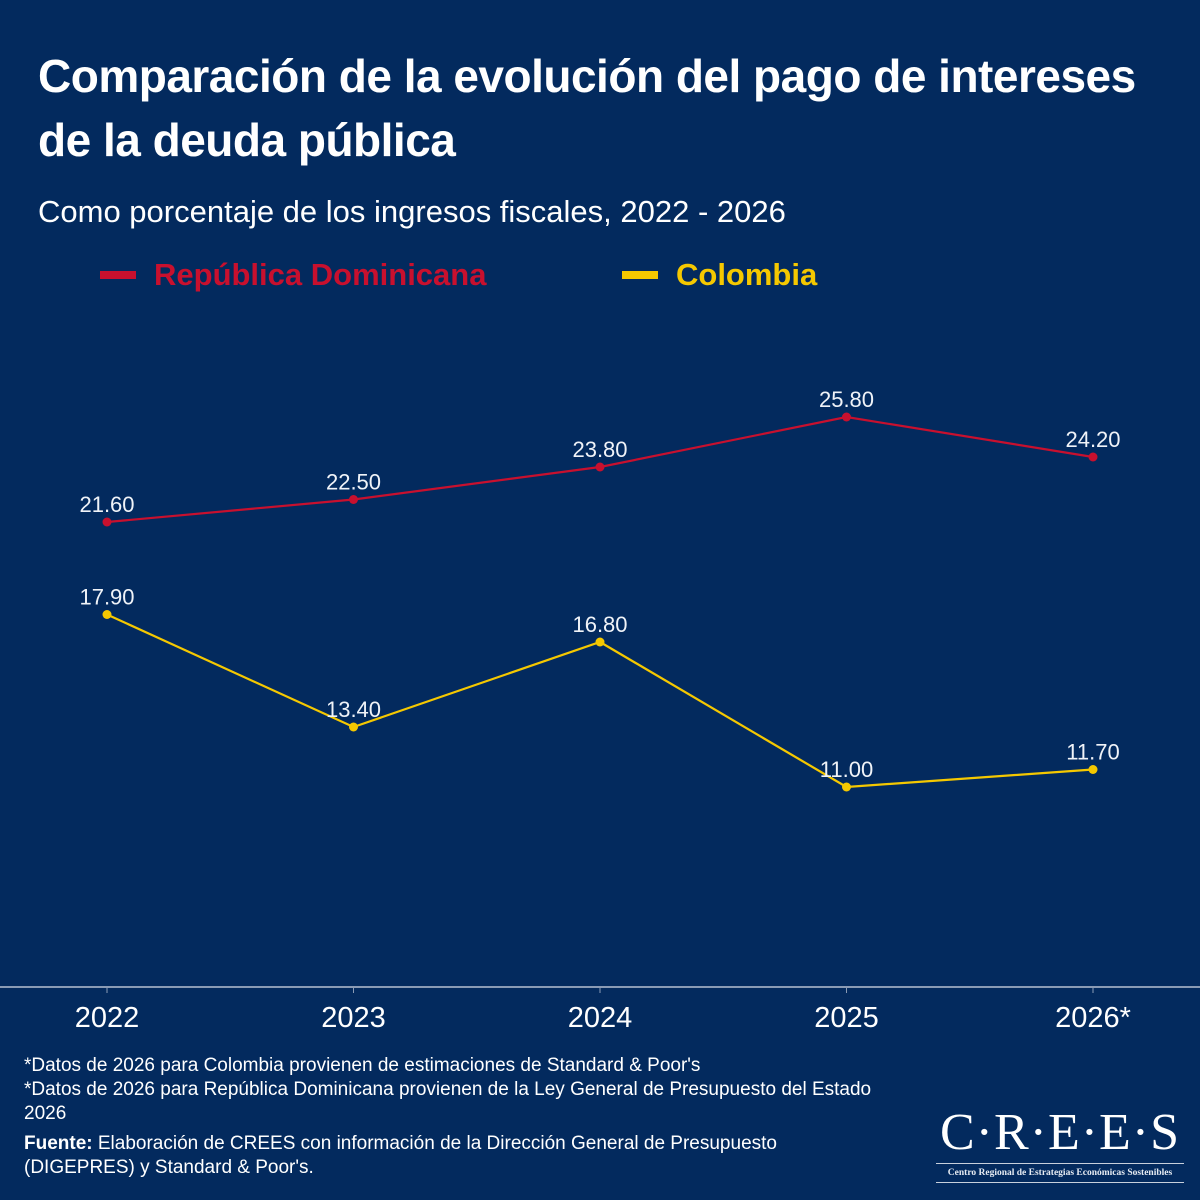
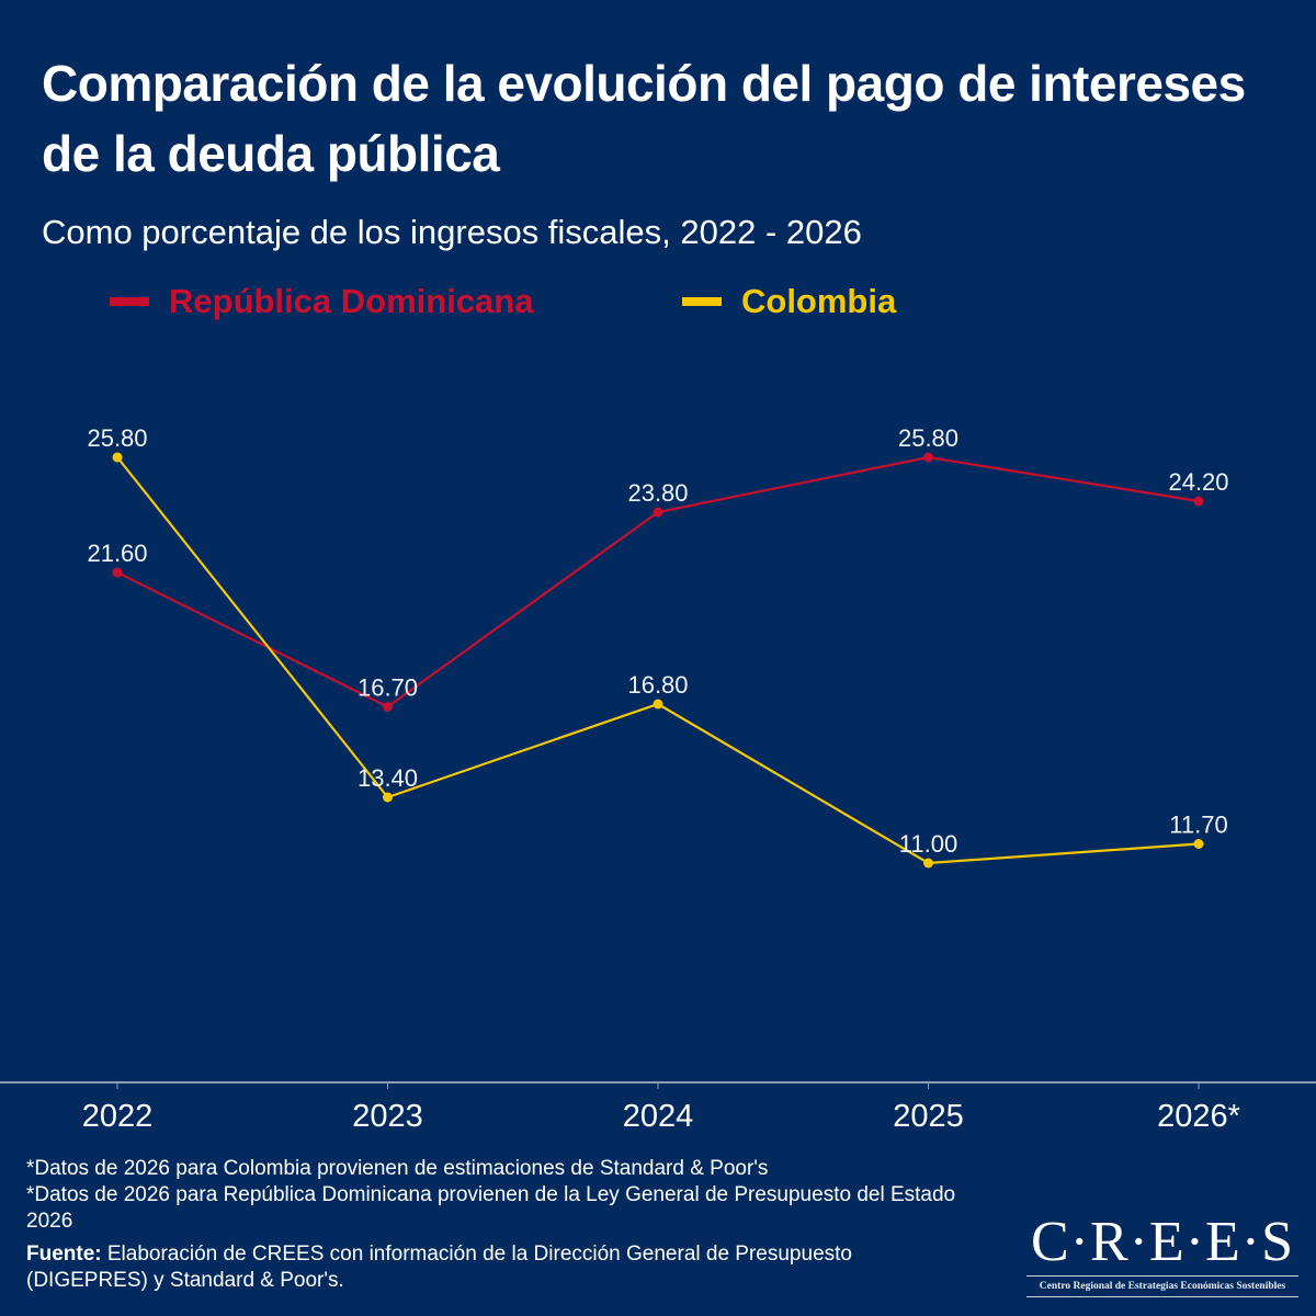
Colombia/2022: 17.90 -> 25.80
República Dominicana/2023: 22.50 -> 16.70
